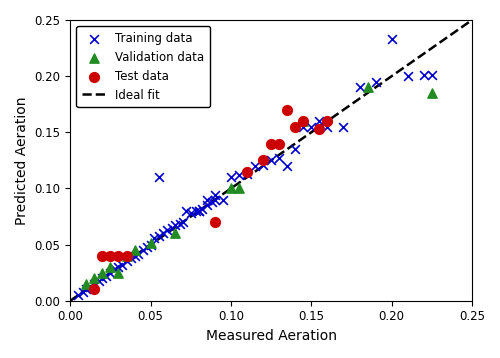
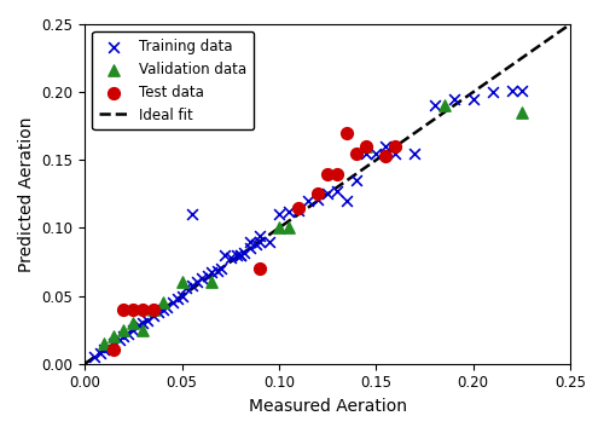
Validation data/0.05: 0.051 -> 0.060
Training data/0.20: 0.233 -> 0.195
